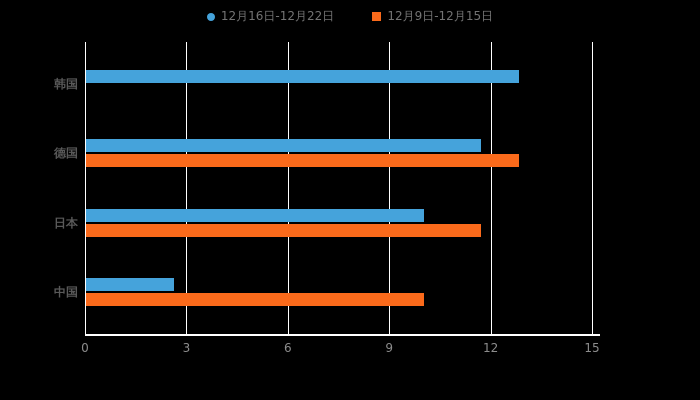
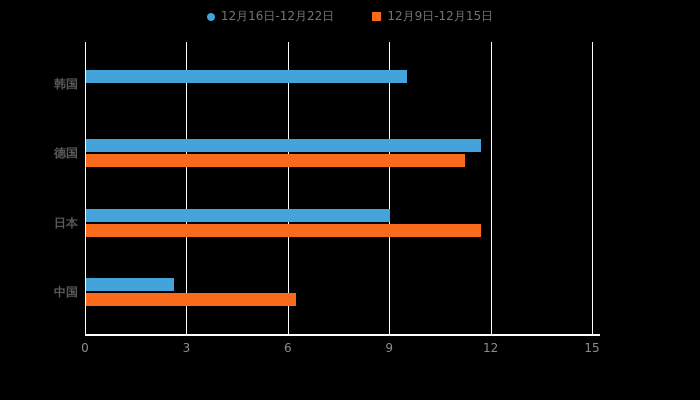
12月16日-12月22日/韩国: 12.8 -> 9.5
12月9日-12月15日/德国: 12.8 -> 11.2
12月16日-12月22日/日本: 10.0 -> 9.0
12月9日-12月15日/中国: 10.0 -> 6.2
